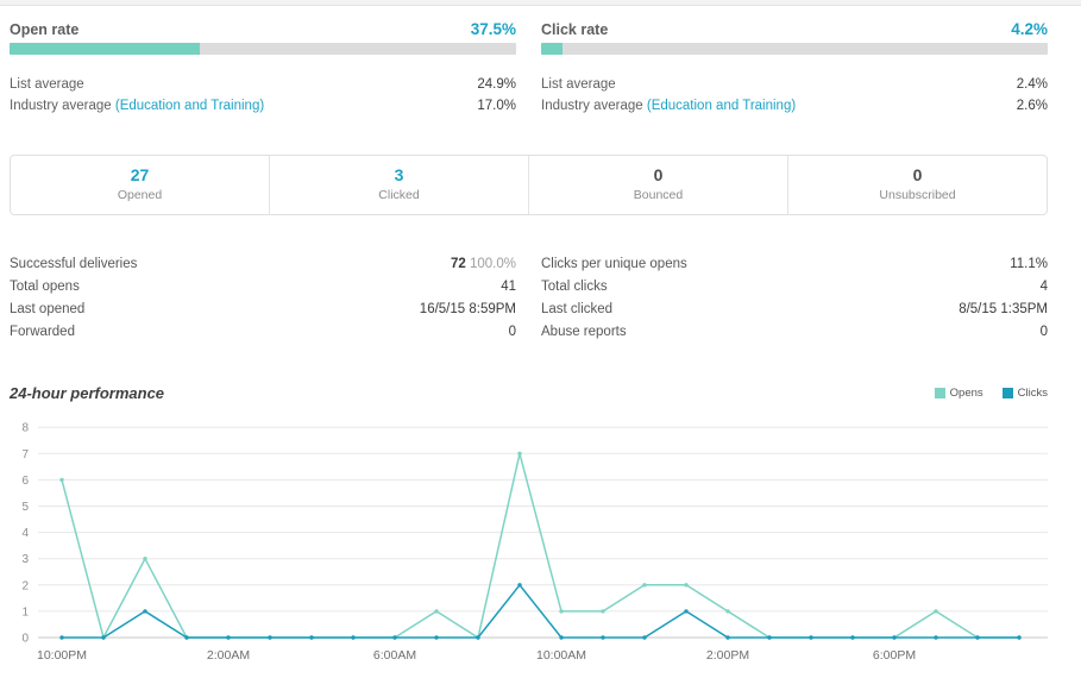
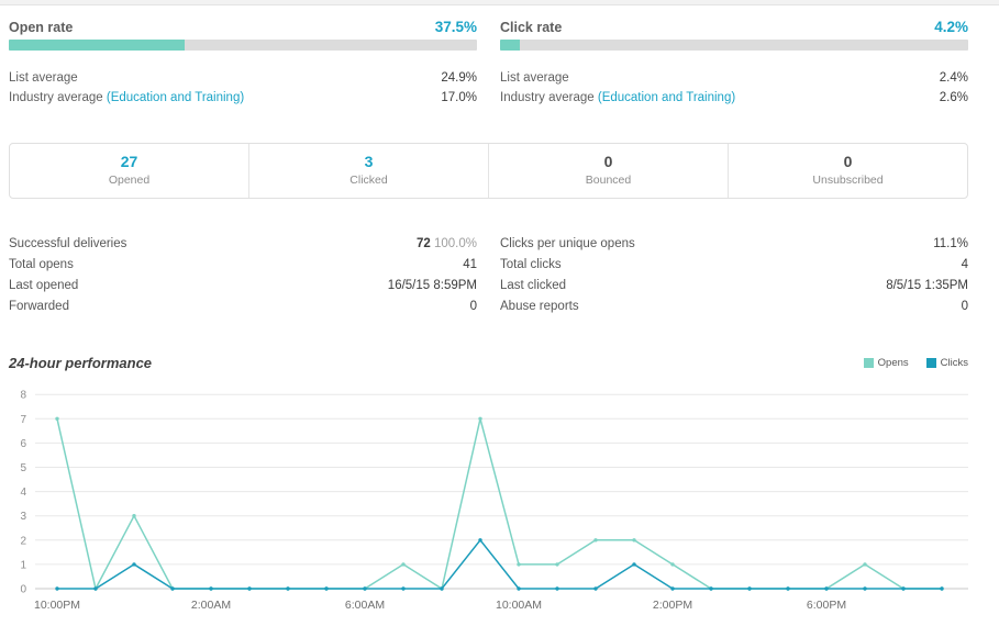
Opens/10:00PM: 6 -> 7
